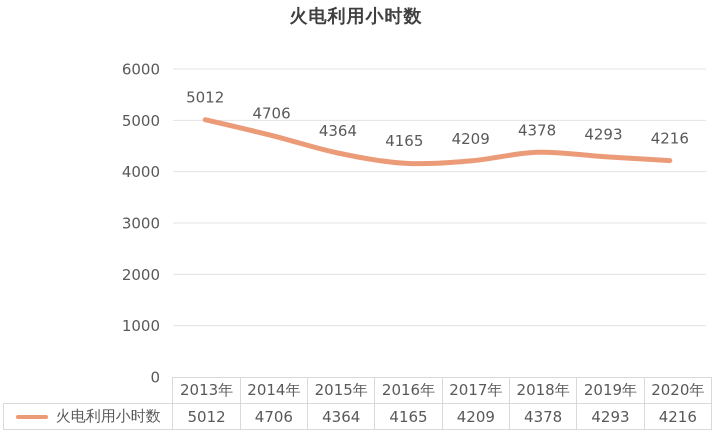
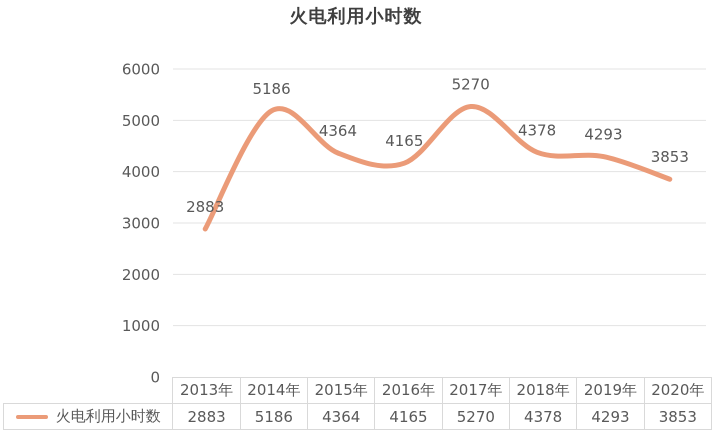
2013年: 5012 -> 2883
2014年: 4706 -> 5186
2017年: 4209 -> 5270
2020年: 4216 -> 3853
